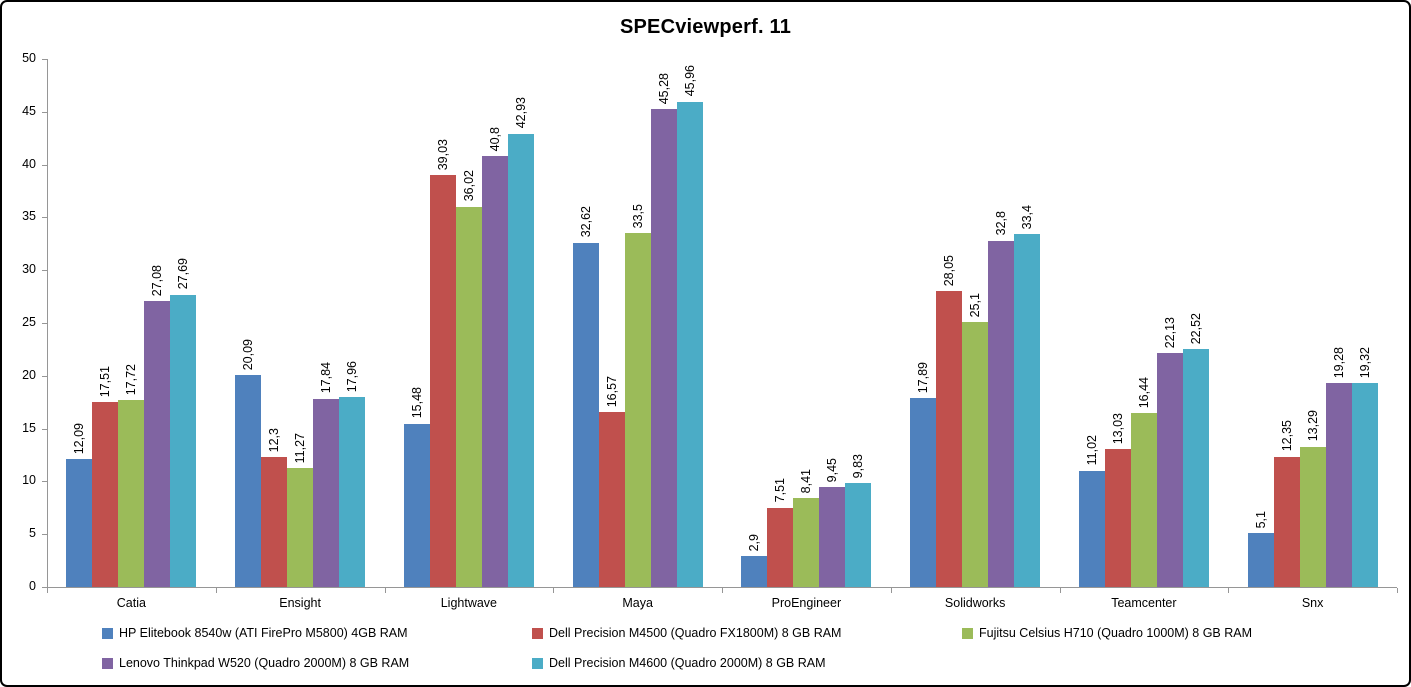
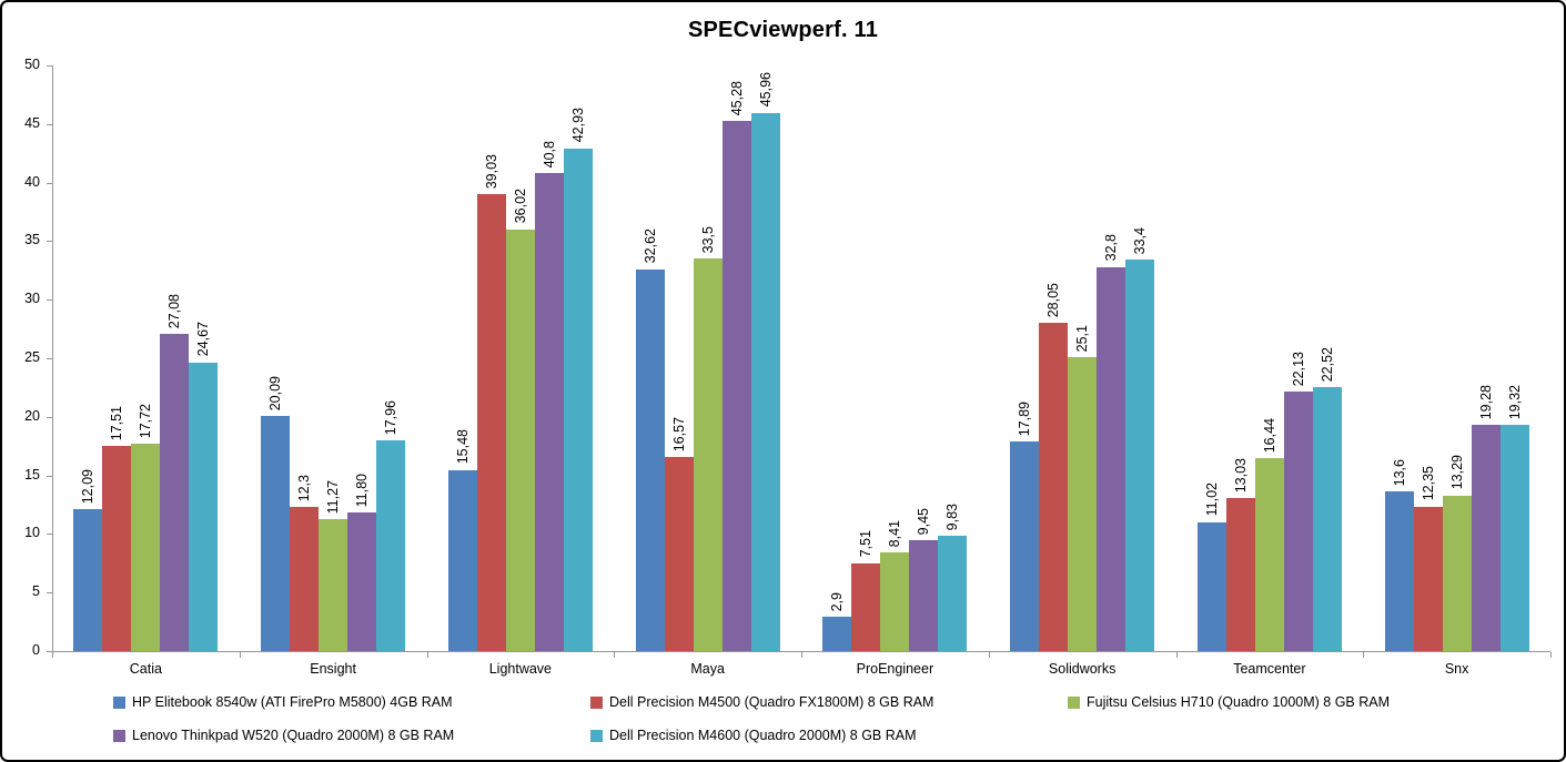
Dell Precision M4600 (Quadro 2000M) 8 GB RAM/Catia: 27,69 -> 24,67
Lenovo Thinkpad W520 (Quadro 2000M) 8 GB RAM/Ensight: 17,84 -> 11,80
HP Elitebook 8540w (ATI FirePro M5800) 4GB RAM/Snx: 5,1 -> 13,6
